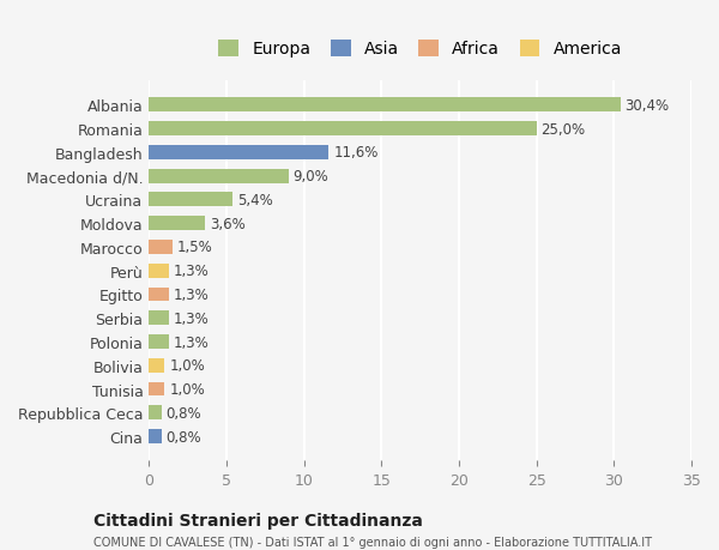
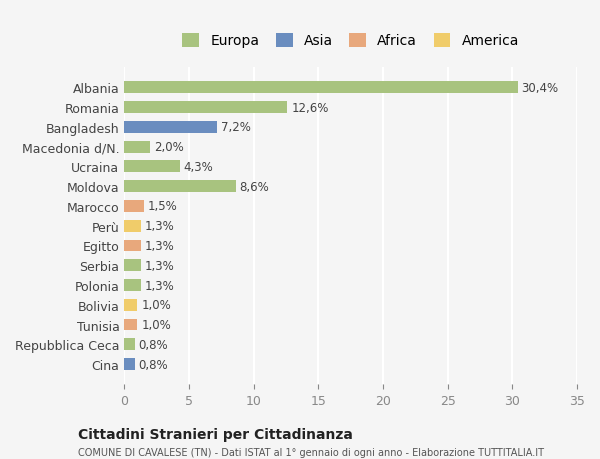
Romania: 25,0% -> 12,6%
Bangladesh: 11,6% -> 7,2%
Macedonia d/N.: 9,0% -> 2,0%
Ucraina: 5,4% -> 4,3%
Moldova: 3,6% -> 8,6%
